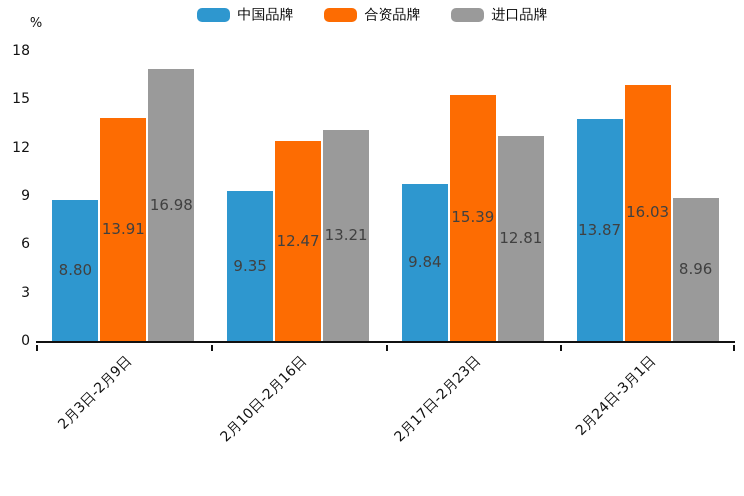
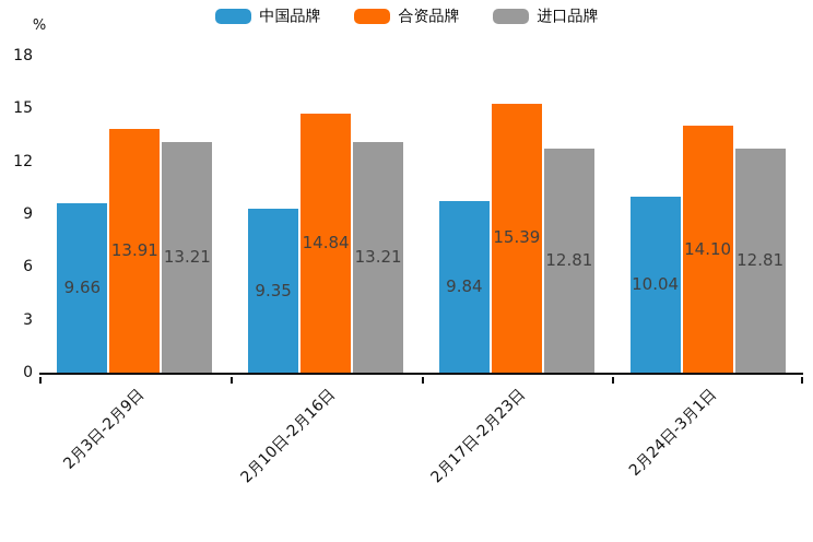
中国品牌/2月3日-2月9日: 8.80 -> 9.66
进口品牌/2月3日-2月9日: 16.98 -> 13.21
合资品牌/2月10日-2月16日: 12.47 -> 14.84
中国品牌/2月24日-3月1日: 13.87 -> 10.04
合资品牌/2月24日-3月1日: 16.03 -> 14.10
进口品牌/2月24日-3月1日: 8.96 -> 12.81
